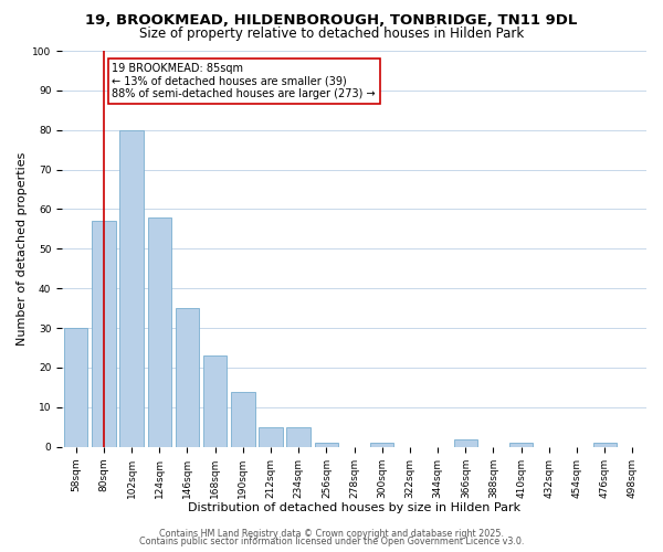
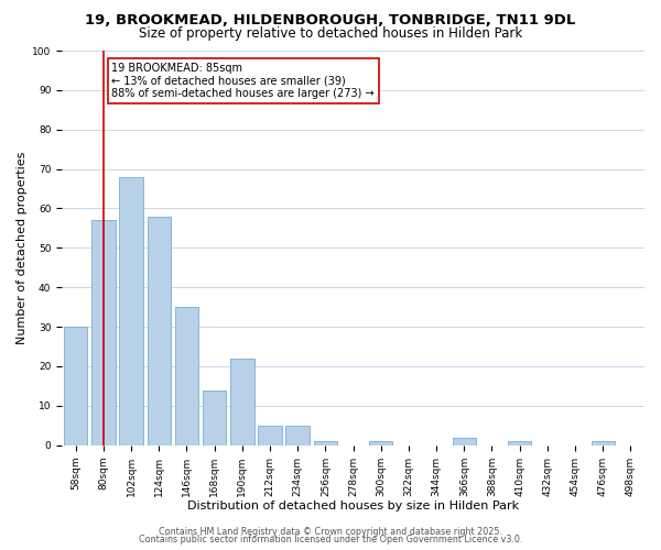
102sqm: 80 -> 68
168sqm: 23 -> 14
190sqm: 14 -> 22
